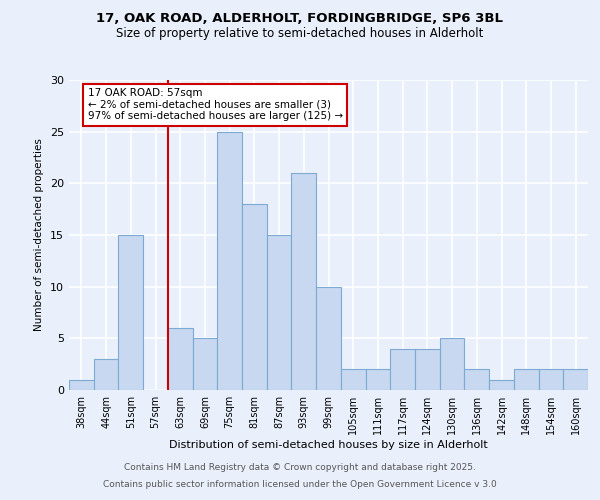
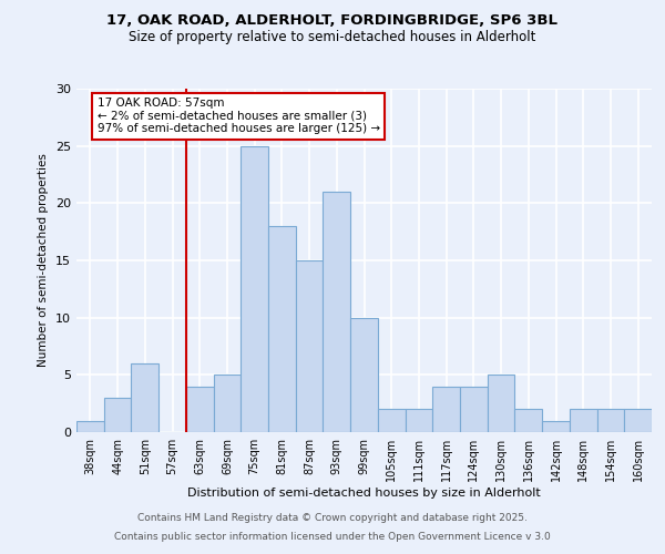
51sqm: 15 -> 6
63sqm: 6 -> 4
